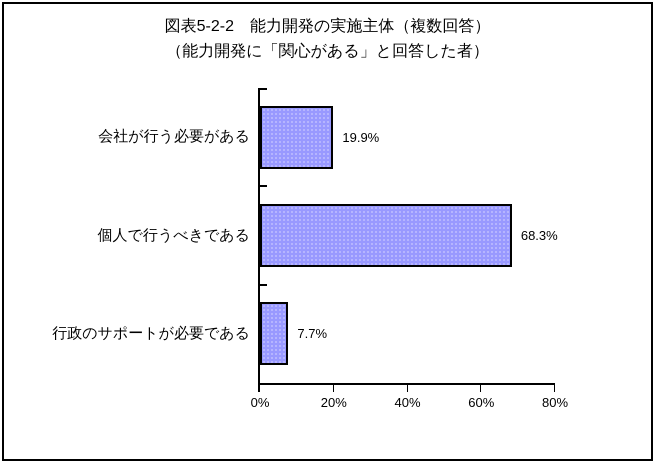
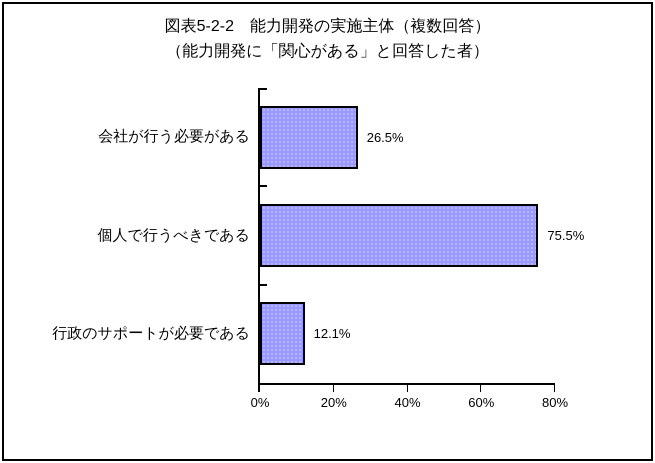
会社が行う必要がある: 19.9% -> 26.5%
個人で行うべきである: 68.3% -> 75.5%
行政のサポートが必要である: 7.7% -> 12.1%
